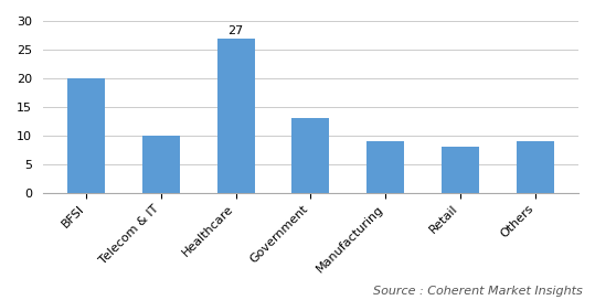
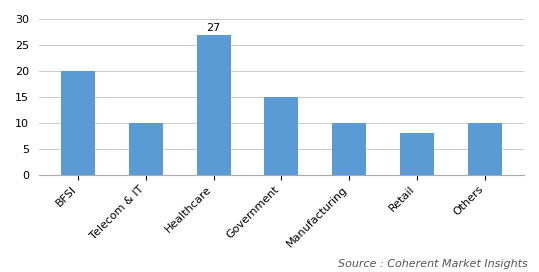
Government: 13 -> 15
Manufacturing: 9 -> 10
Others: 9 -> 10
